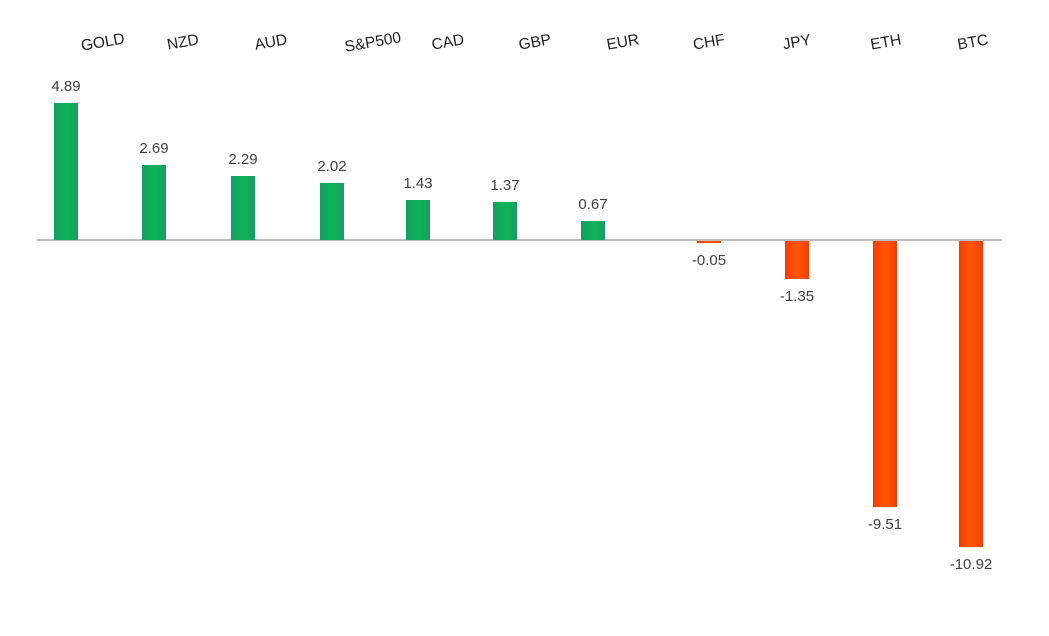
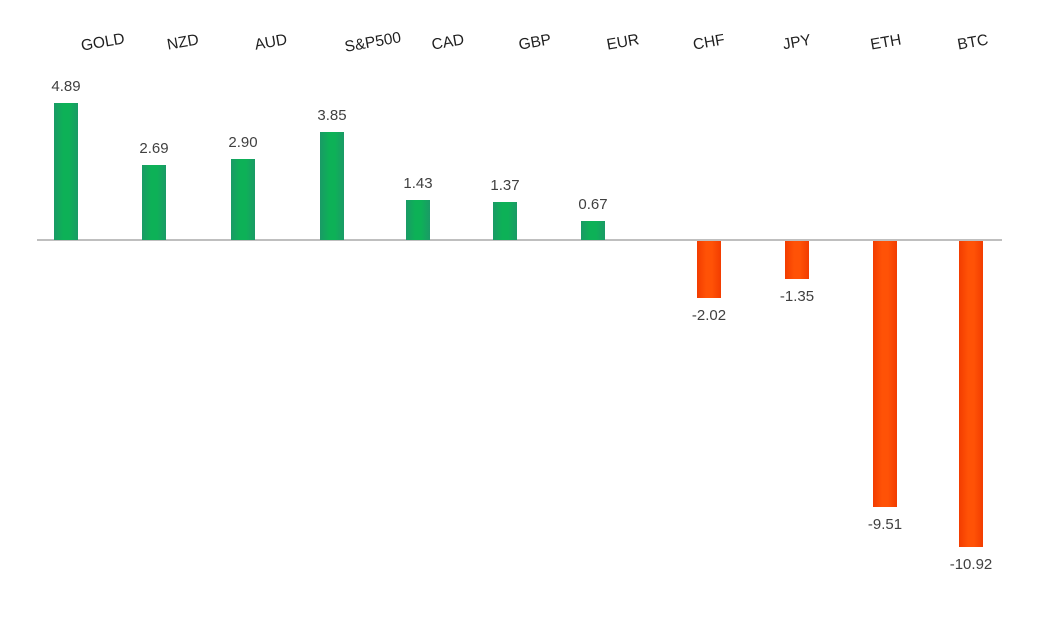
AUD: 2.29 -> 2.90
S&P500: 2.02 -> 3.85
CHF: -0.05 -> -2.02
